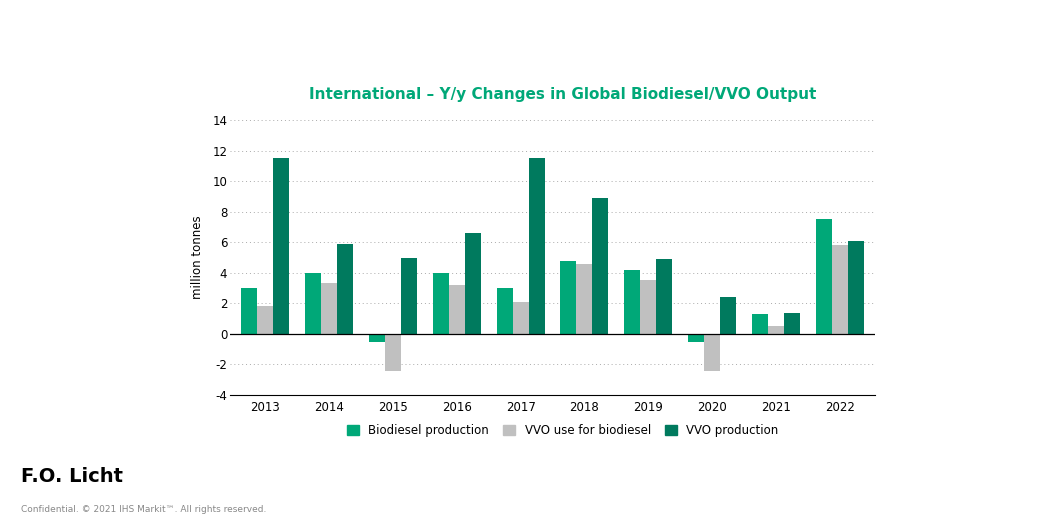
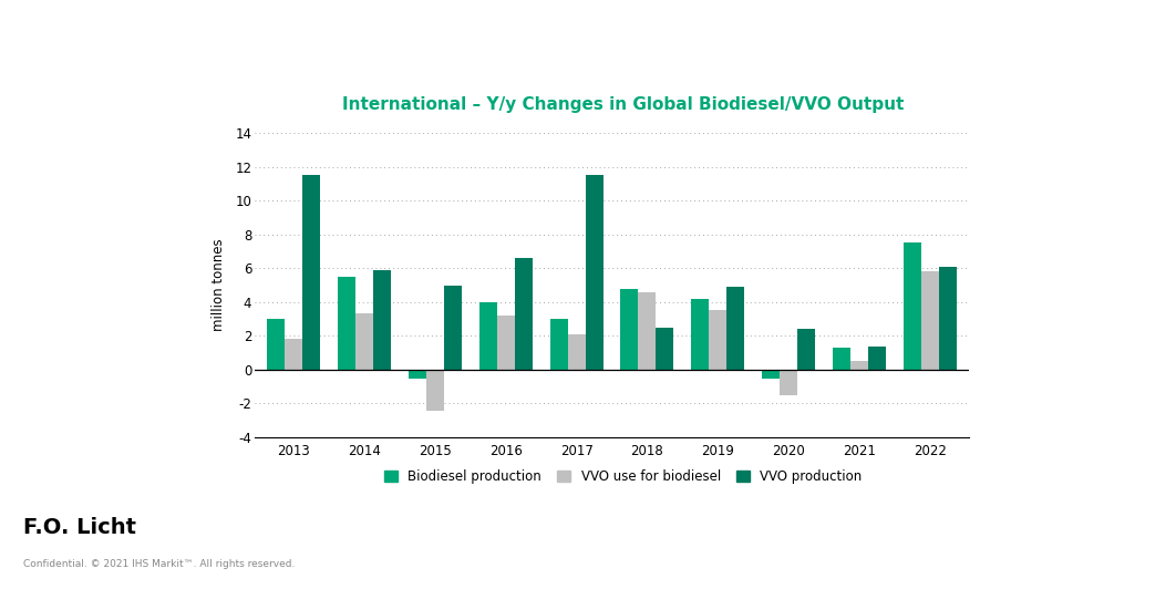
Biodiesel production/2014: 4.0 -> 5.5
VVO production/2018: 8.9 -> 2.5
VVO use for biodiesel/2020: -2.4 -> -1.5
